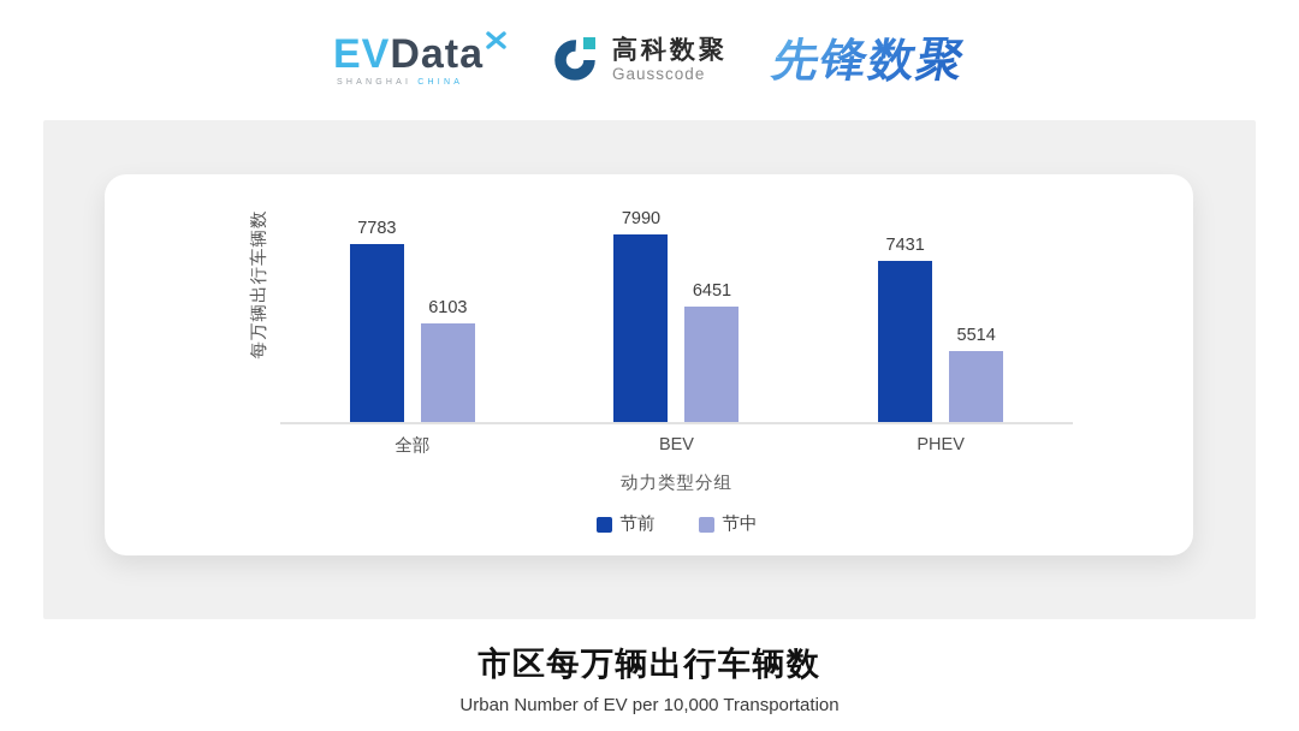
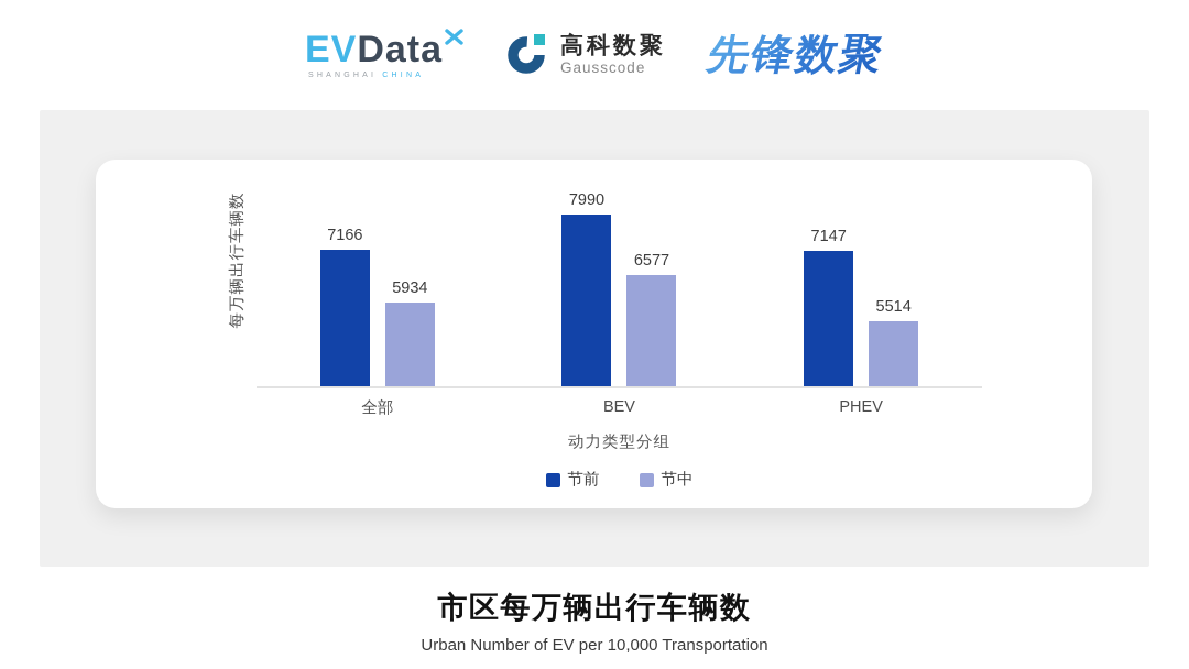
节前/全部: 7783 -> 7166
节中/全部: 6103 -> 5934
节中/BEV: 6451 -> 6577
节前/PHEV: 7431 -> 7147
